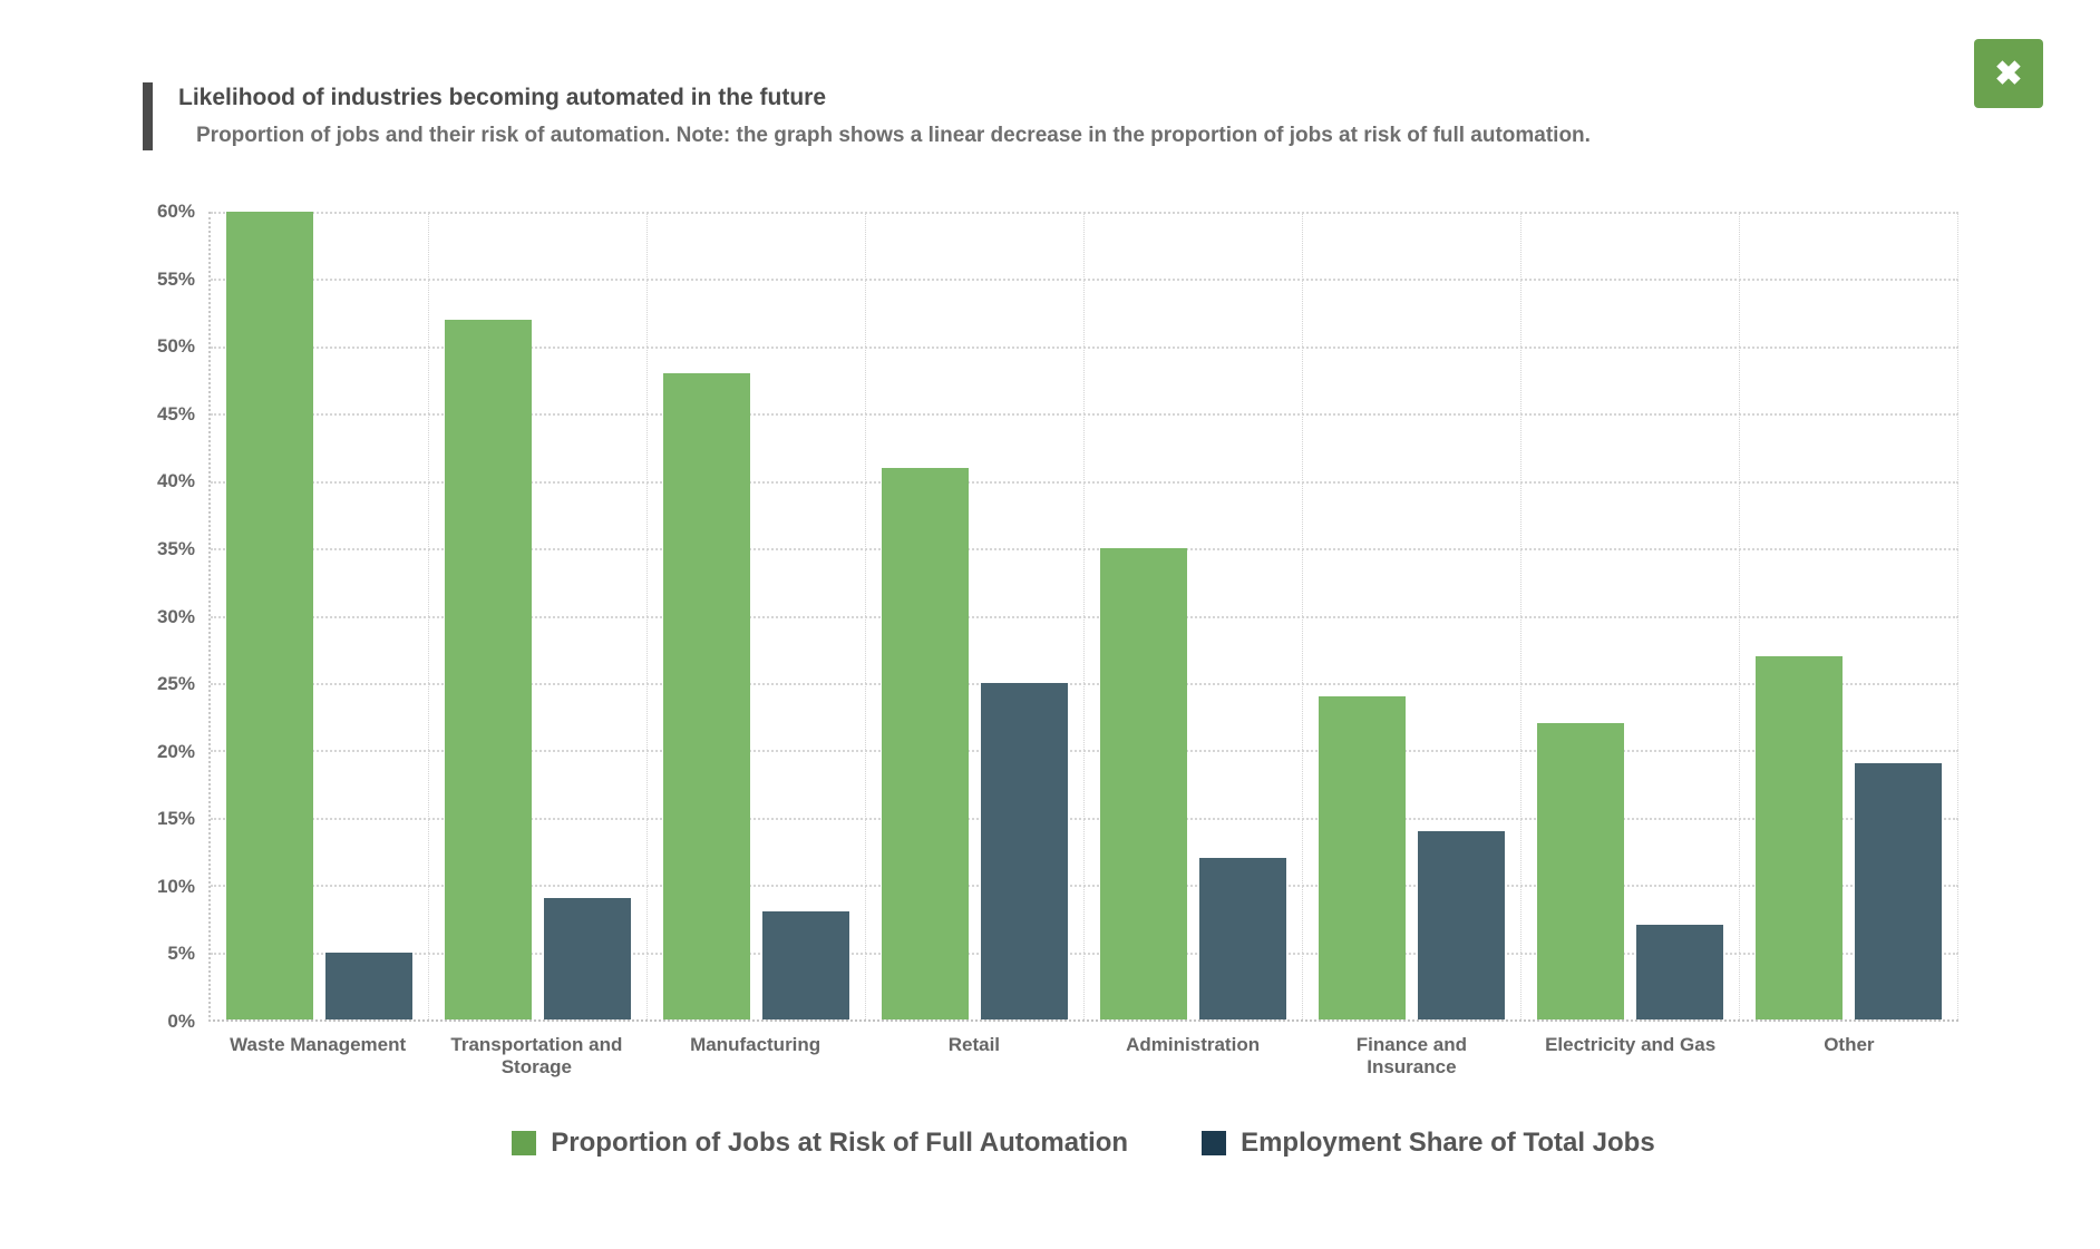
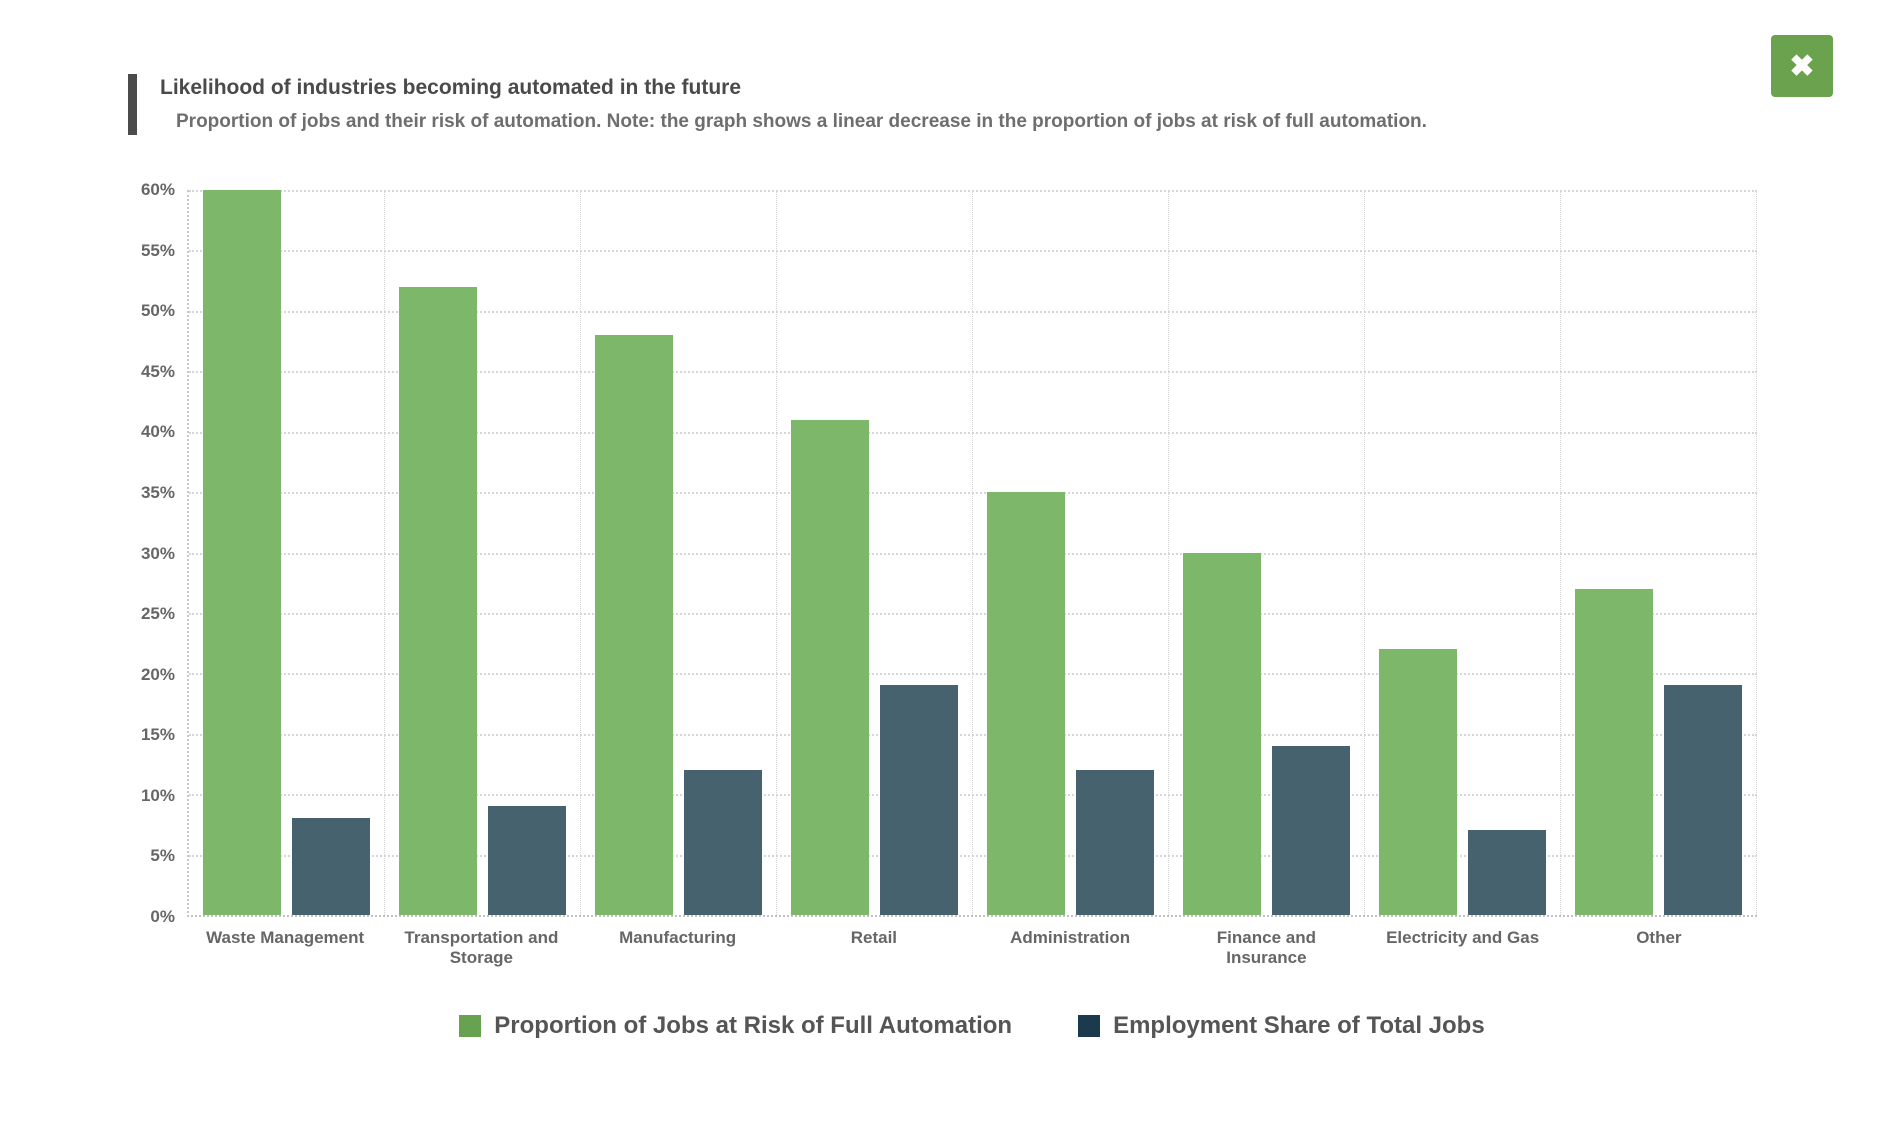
Employment Share of Total Jobs/Waste Management: 5% -> 8%
Employment Share of Total Jobs/Manufacturing: 8% -> 12%
Employment Share of Total Jobs/Retail: 25% -> 19%
Proportion of Jobs at Risk of Full Automation/Finance and Insurance: 24% -> 30%
